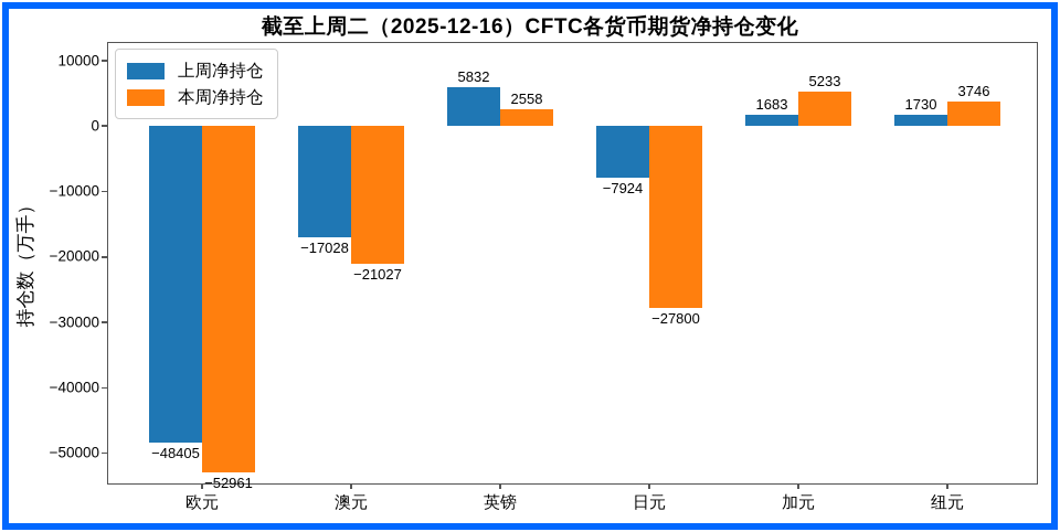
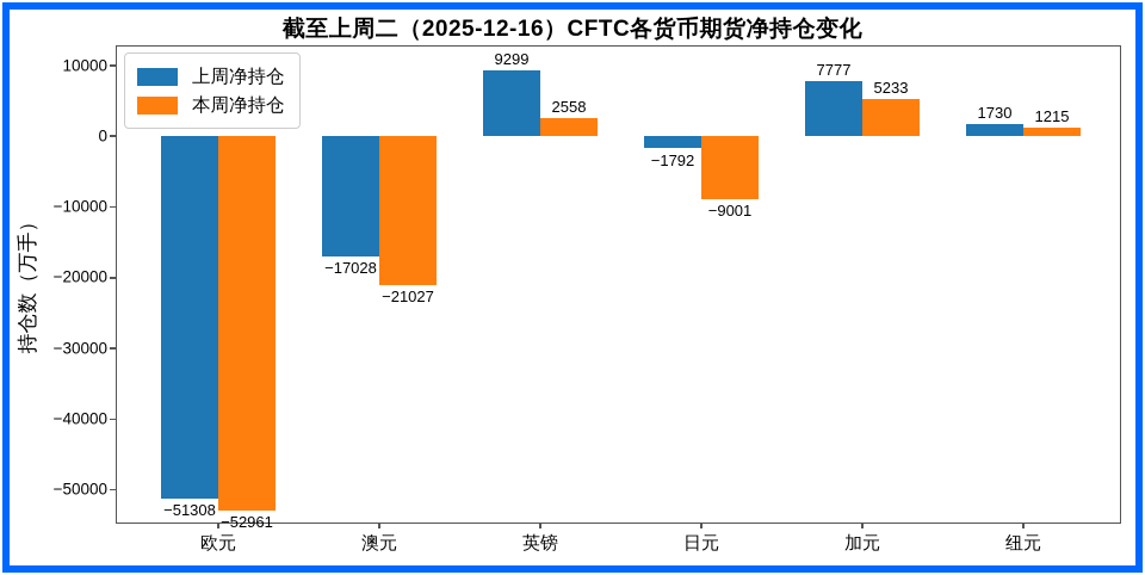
上周净持仓/欧元: −48405 -> −51308
上周净持仓/英镑: 5832 -> 9299
上周净持仓/日元: −7924 -> −1792
本周净持仓/日元: −27800 -> −9001
上周净持仓/加元: 1683 -> 7777
本周净持仓/纽元: 3746 -> 1215
